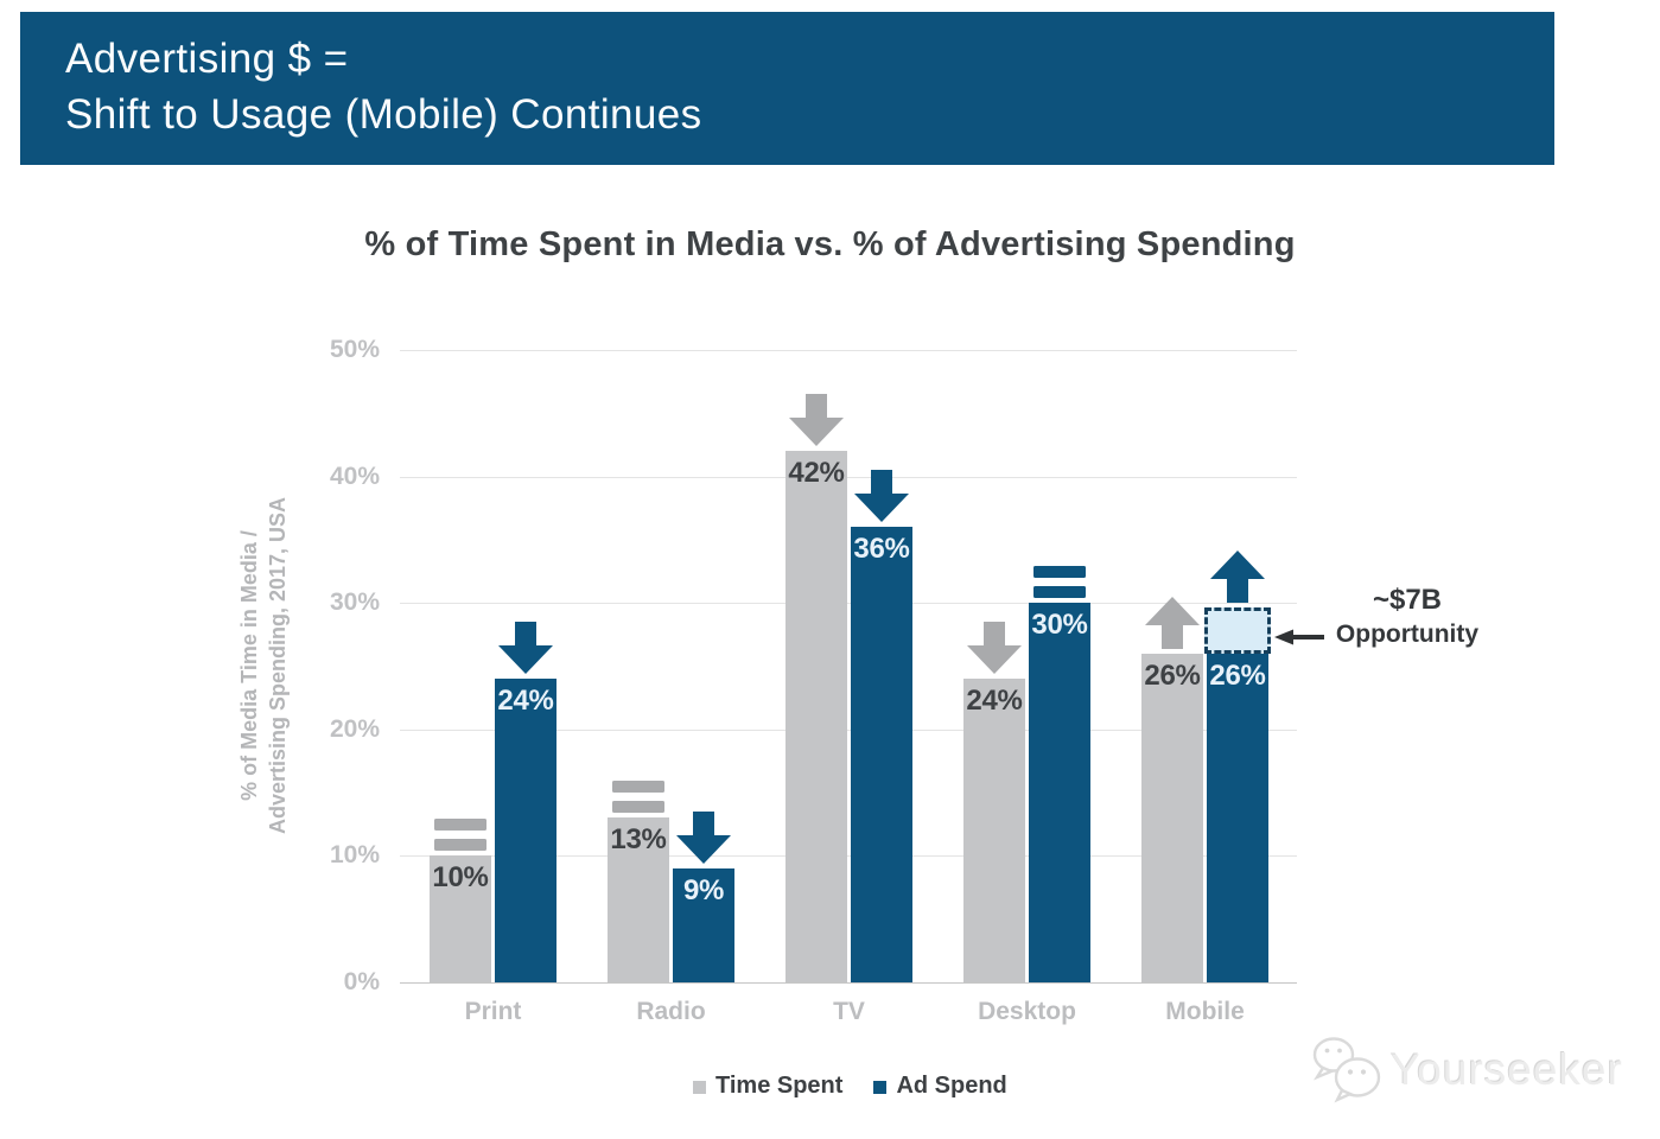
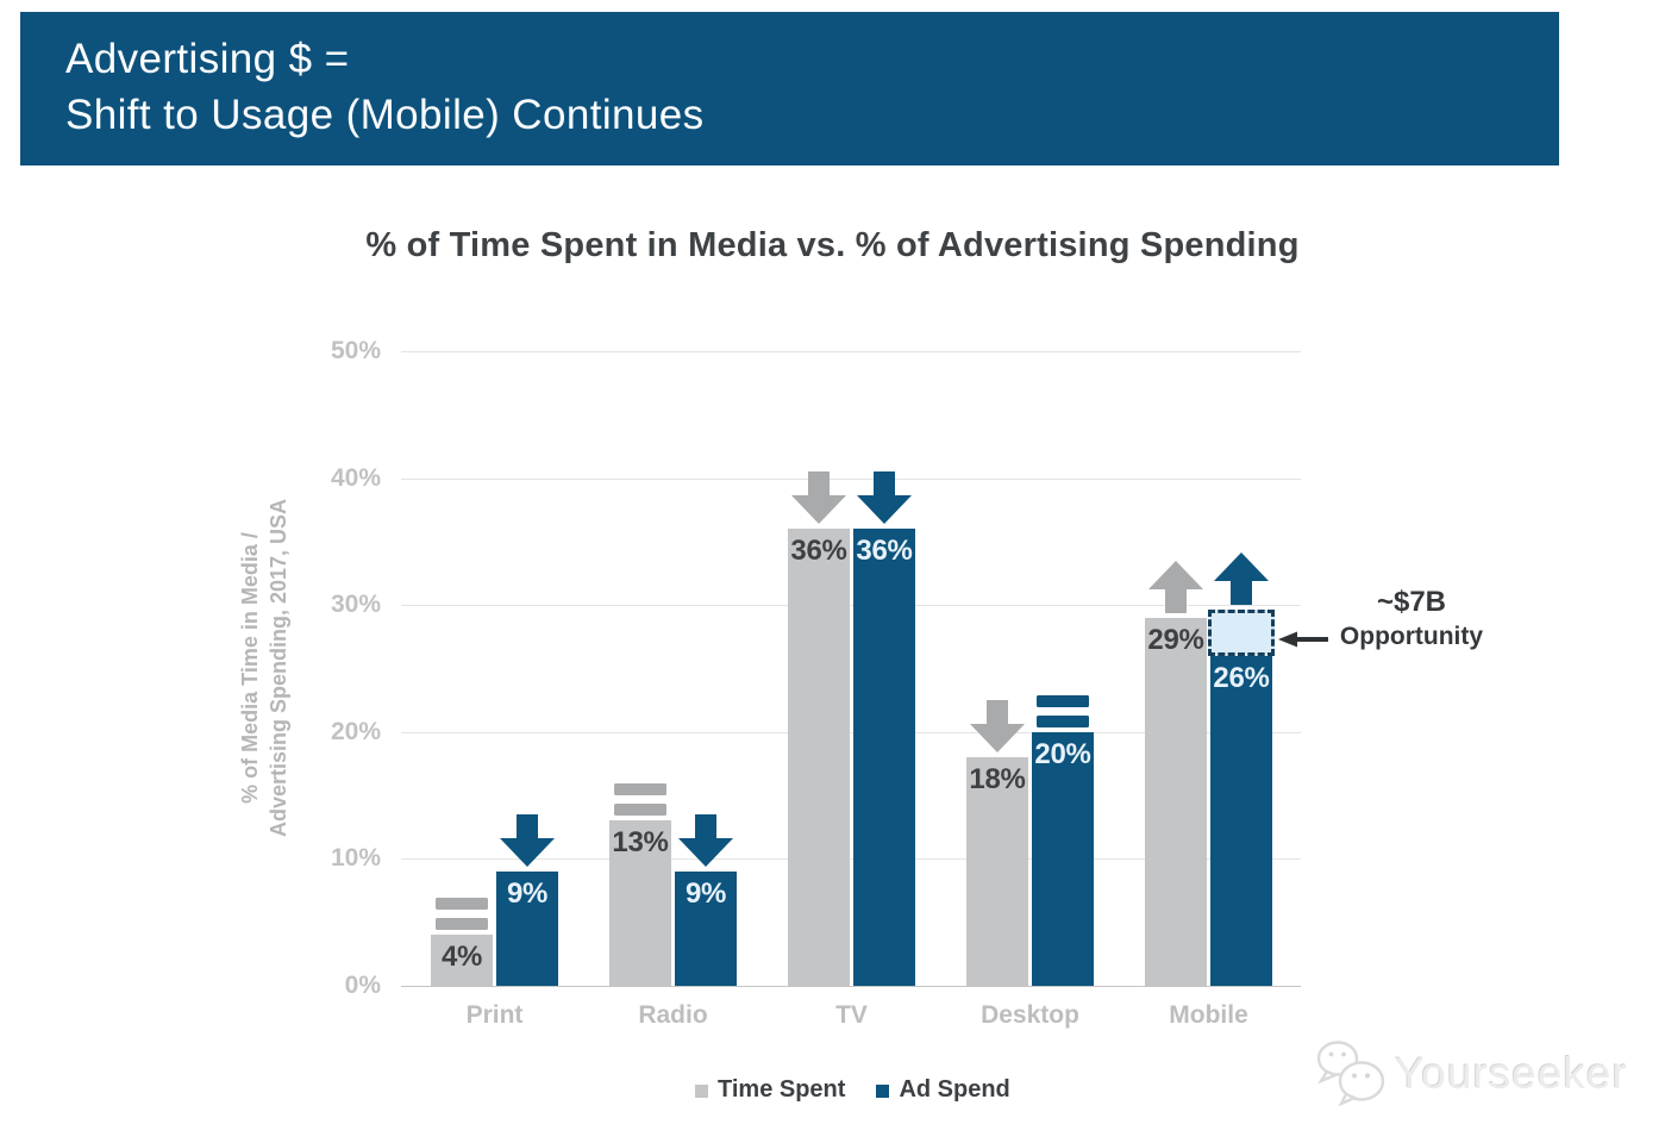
Time Spent/Print: 10% -> 4%
Ad Spend/Print: 24% -> 9%
Time Spent/TV: 42% -> 36%
Time Spent/Desktop: 24% -> 18%
Ad Spend/Desktop: 30% -> 20%
Time Spent/Mobile: 26% -> 29%
